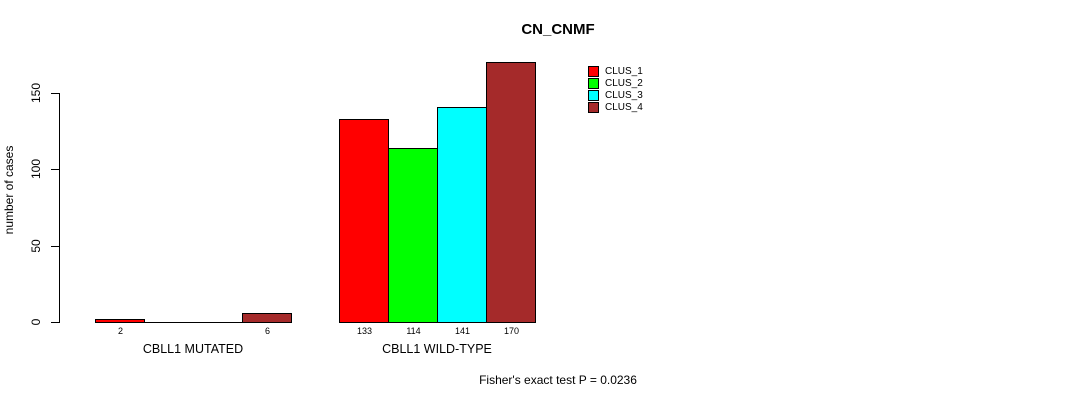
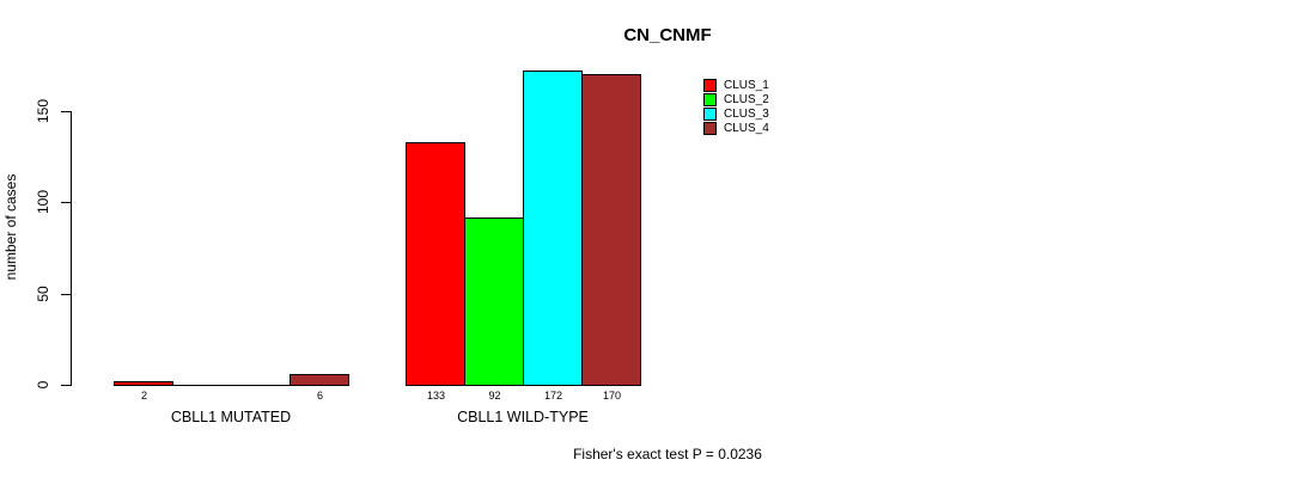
CLUS_2/CBLL1 WILD-TYPE: 114 -> 92
CLUS_3/CBLL1 WILD-TYPE: 141 -> 172
